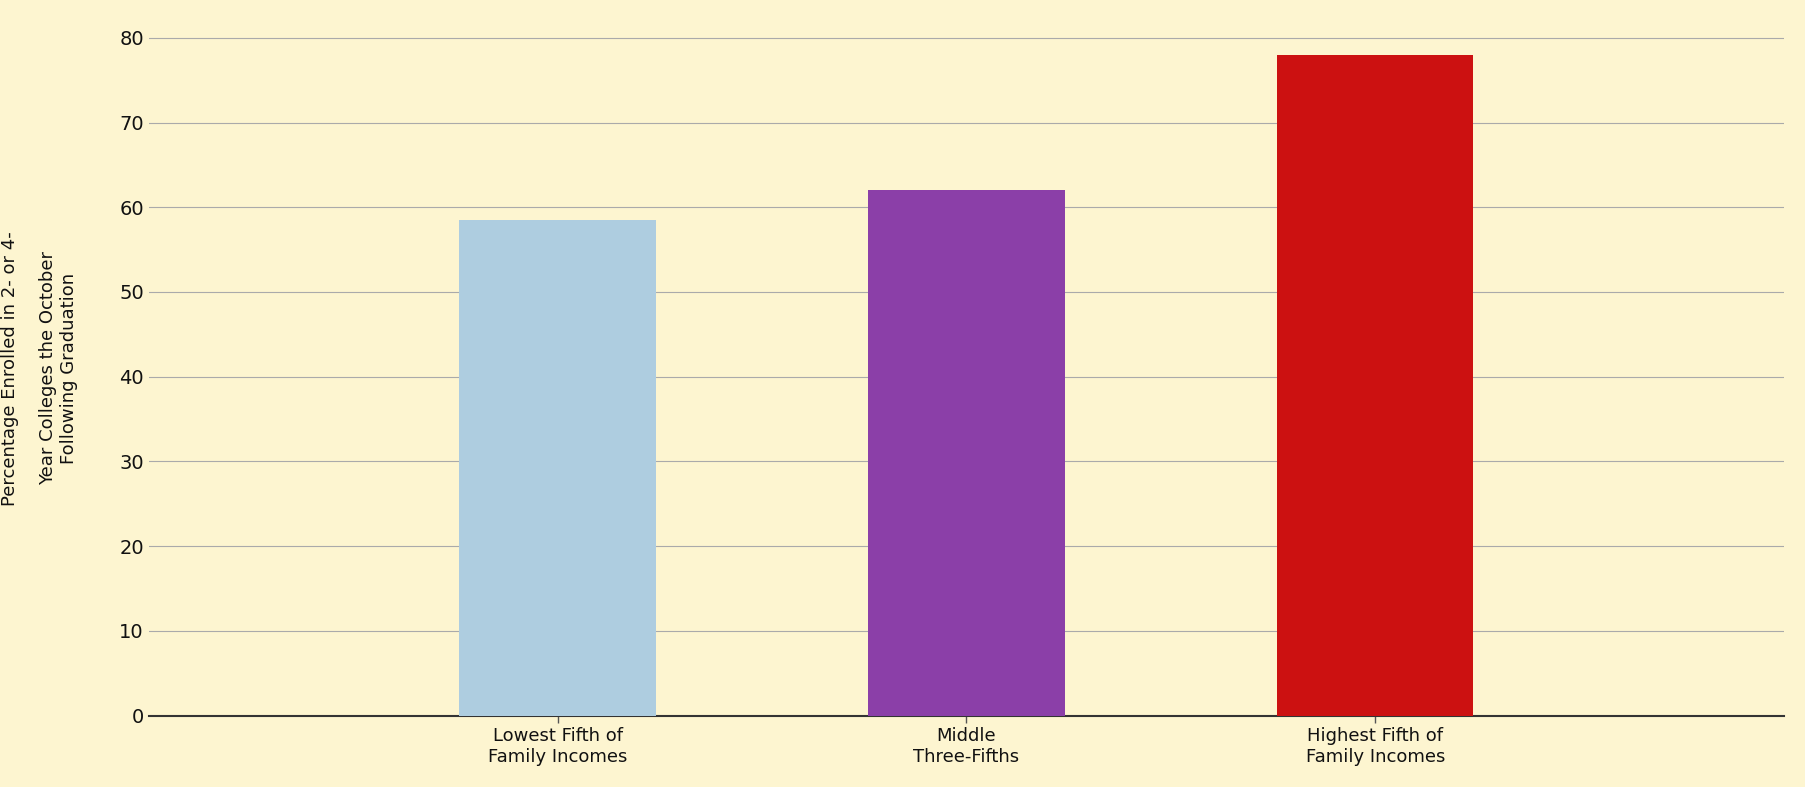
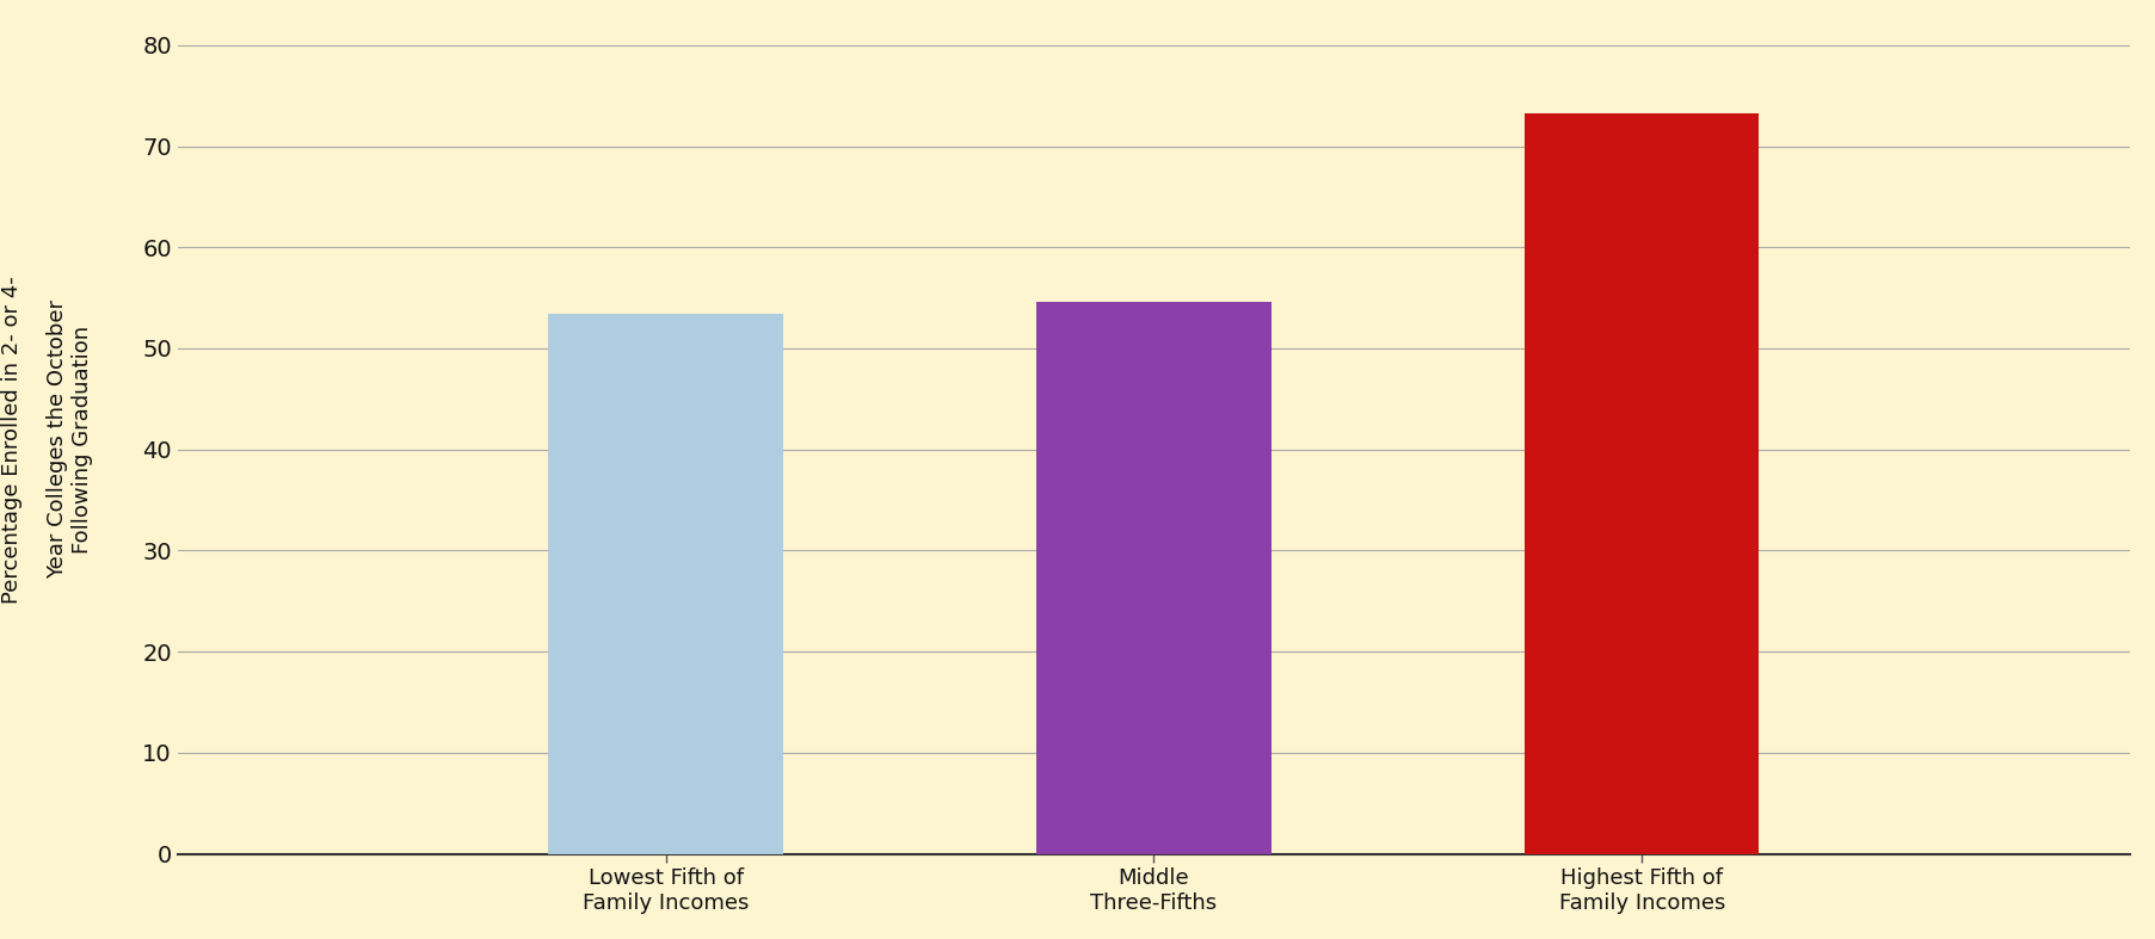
Lowest Fifth of Family Incomes: 58.5 -> 53.4
Middle Three-Fifths: 62.0 -> 54.6
Highest Fifth of Family Incomes: 78.0 -> 73.2
